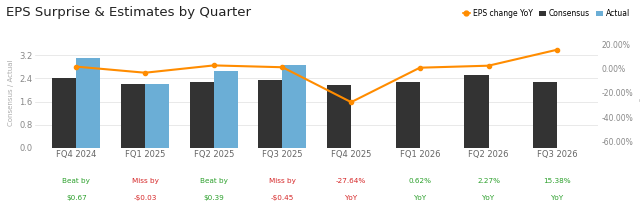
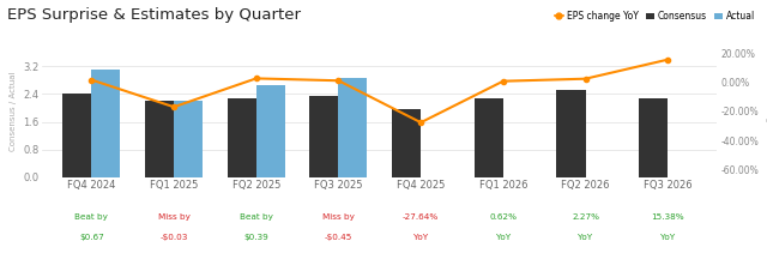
EPS change YoY/FQ1 2025: -4% -> -17%
Consensus/FQ4 2025: 2.18 -> 1.95
